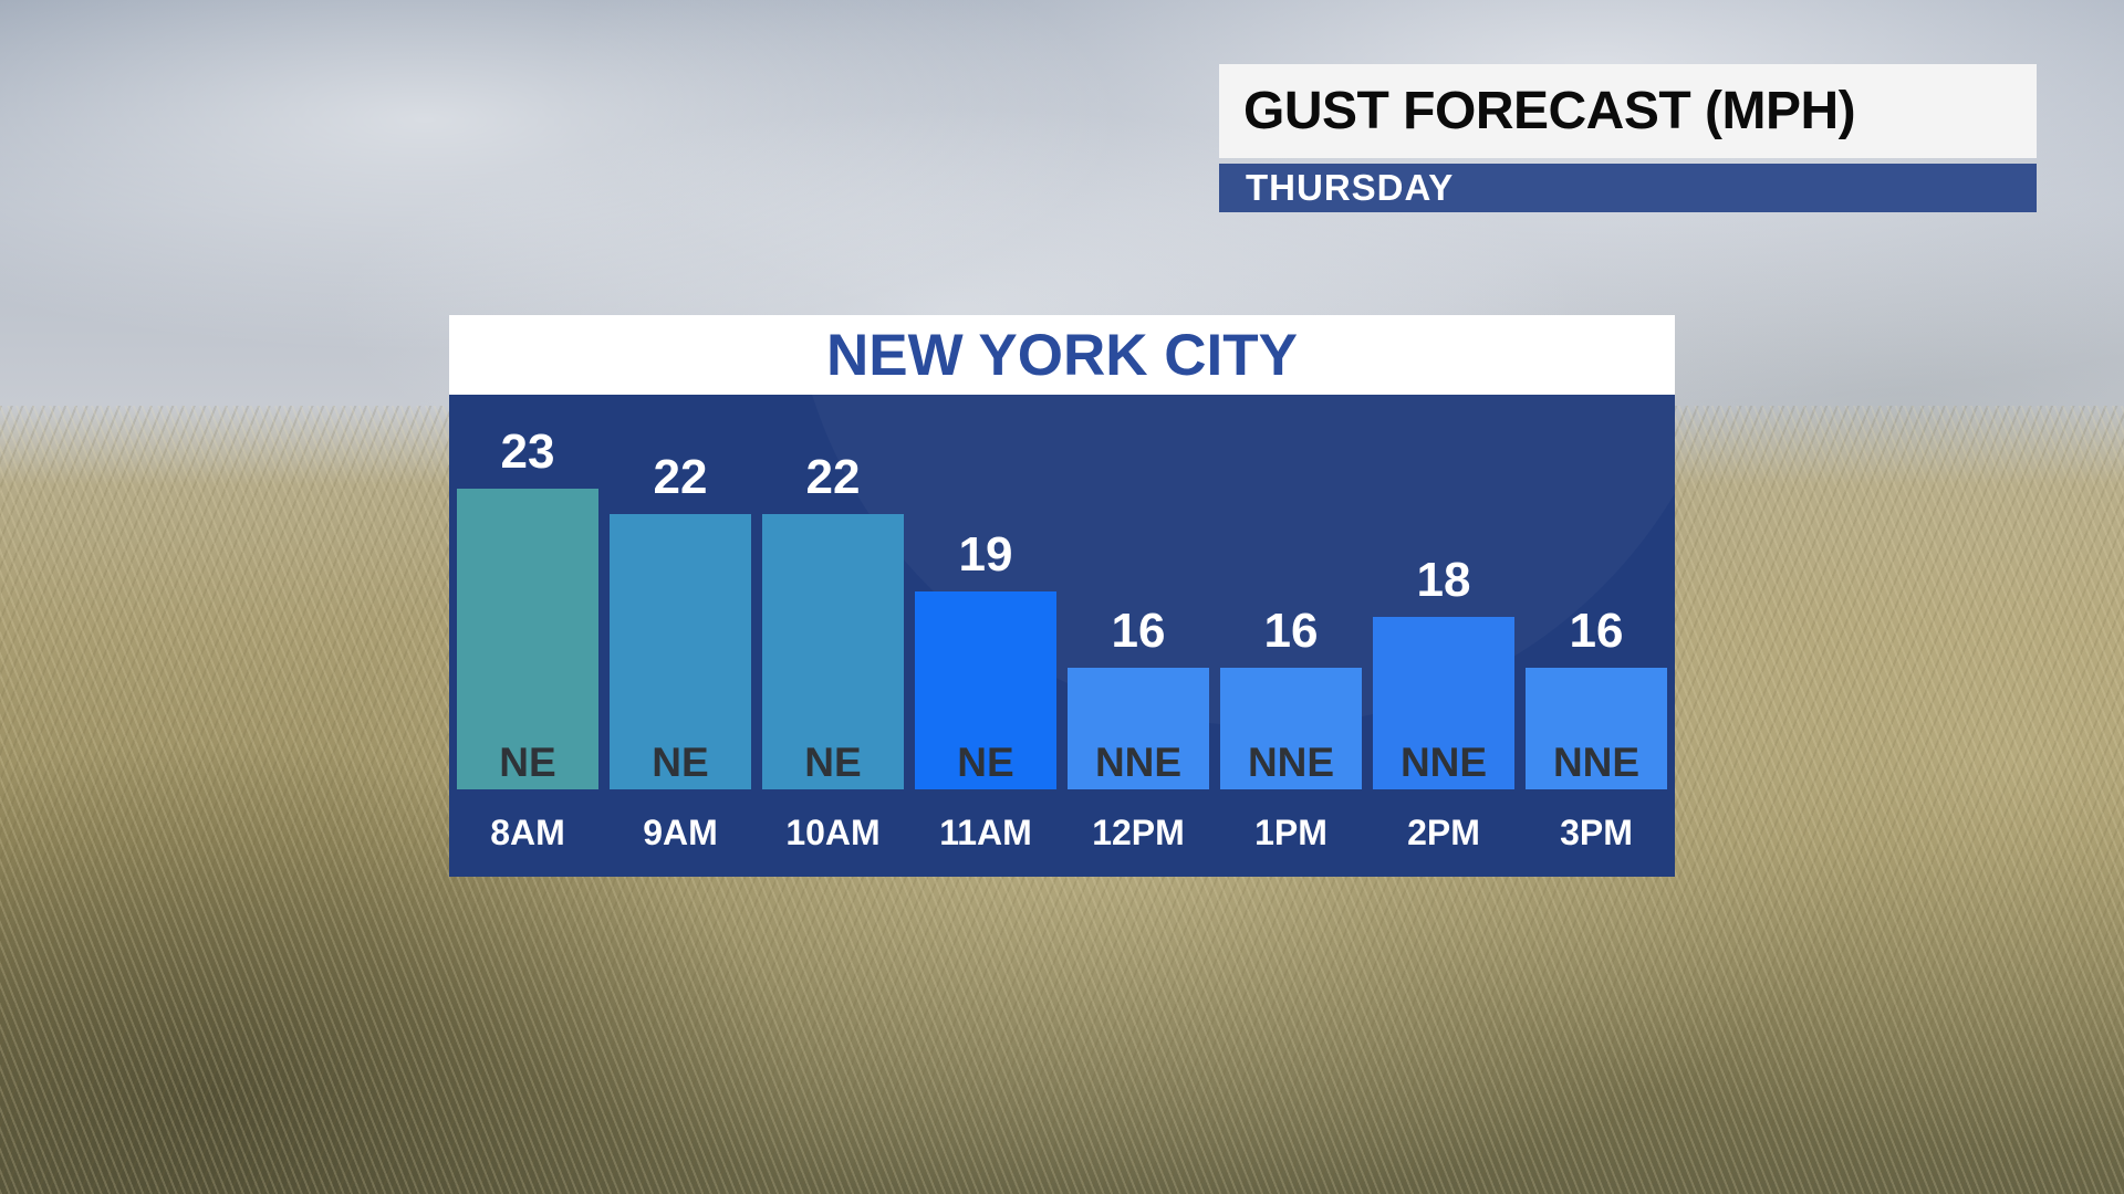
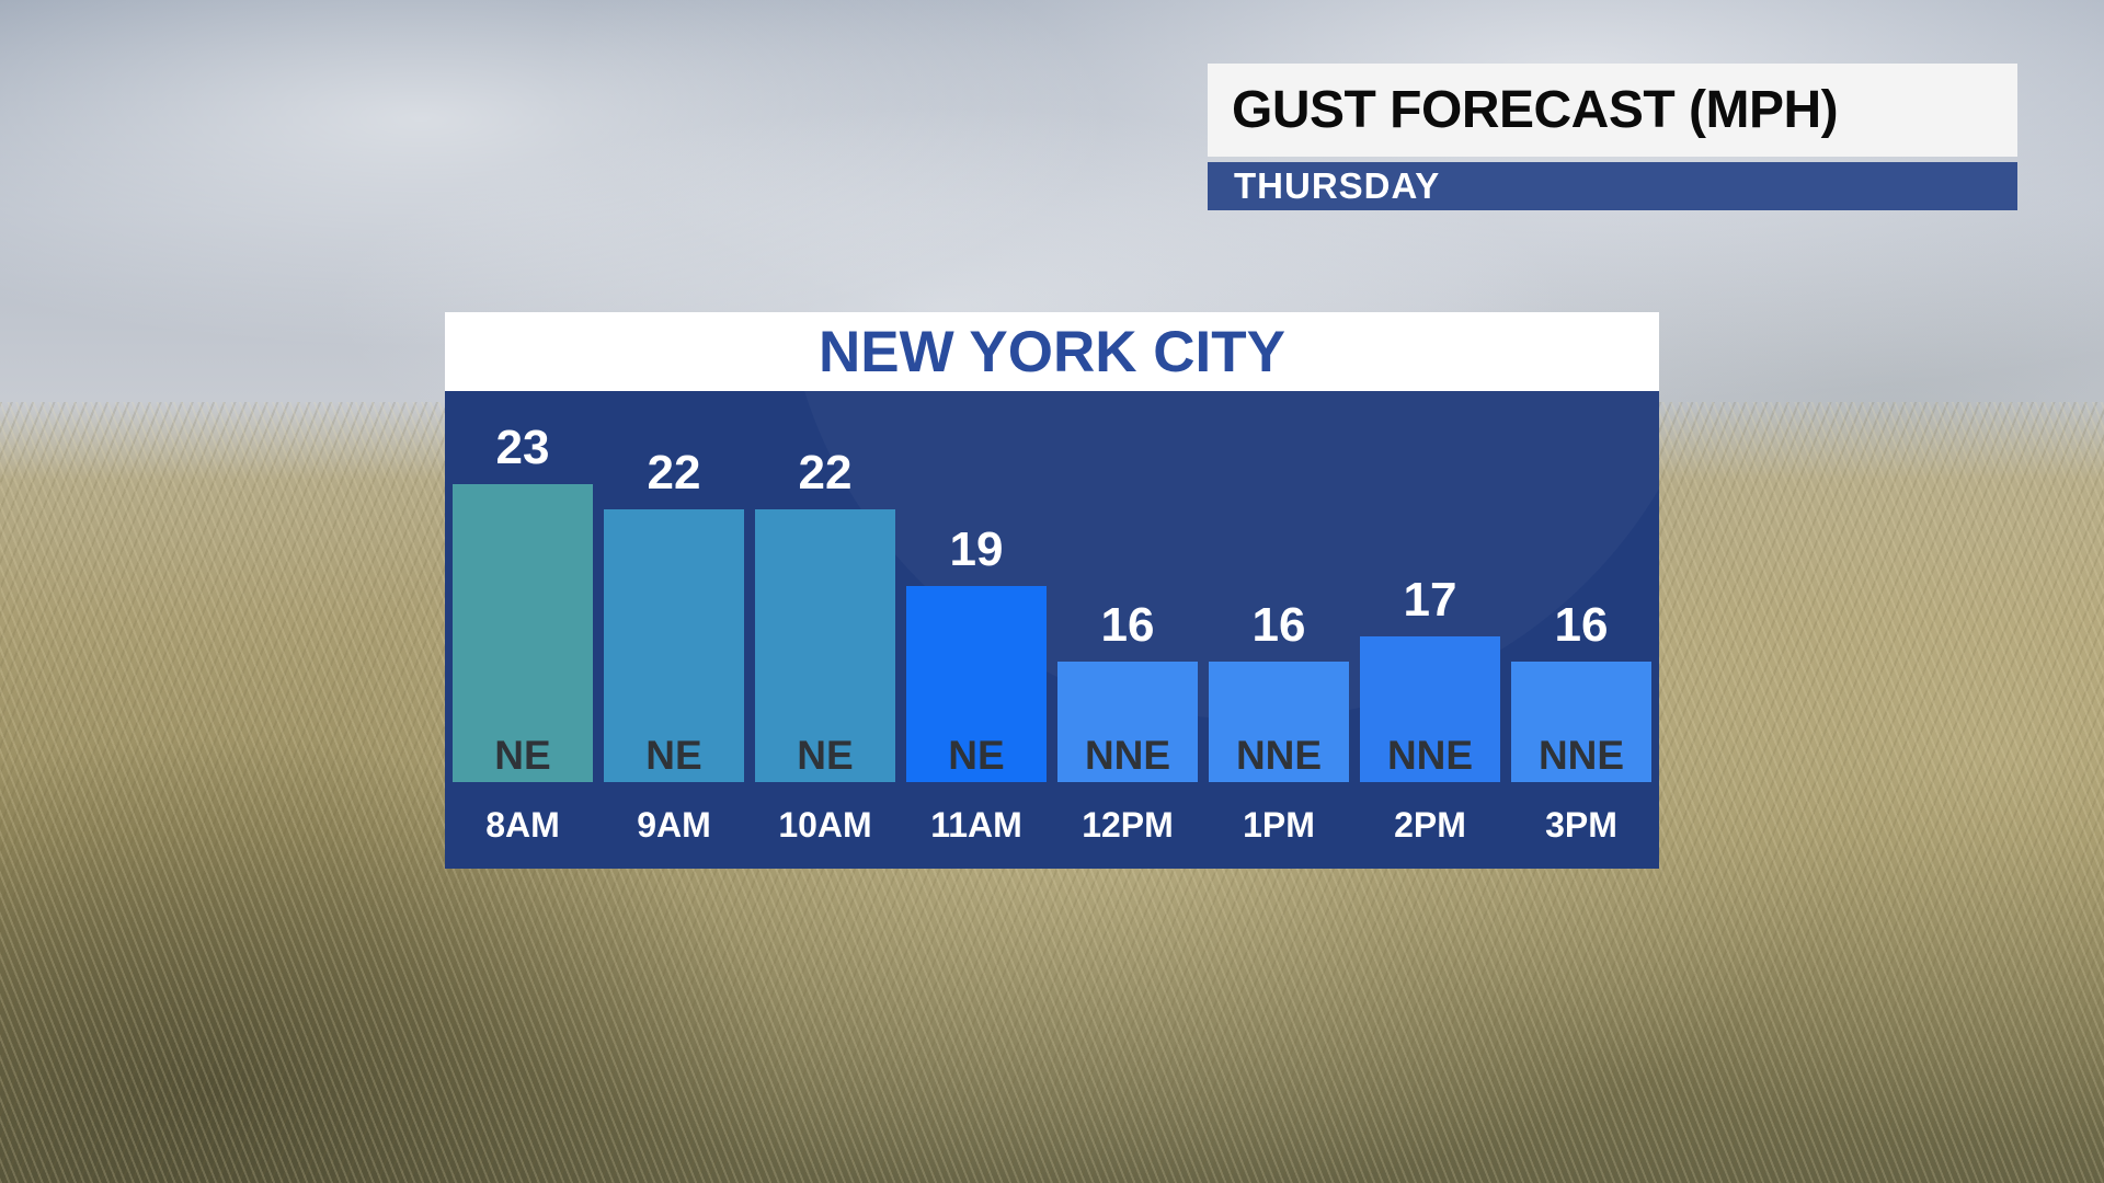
2PM: 18 -> 17
